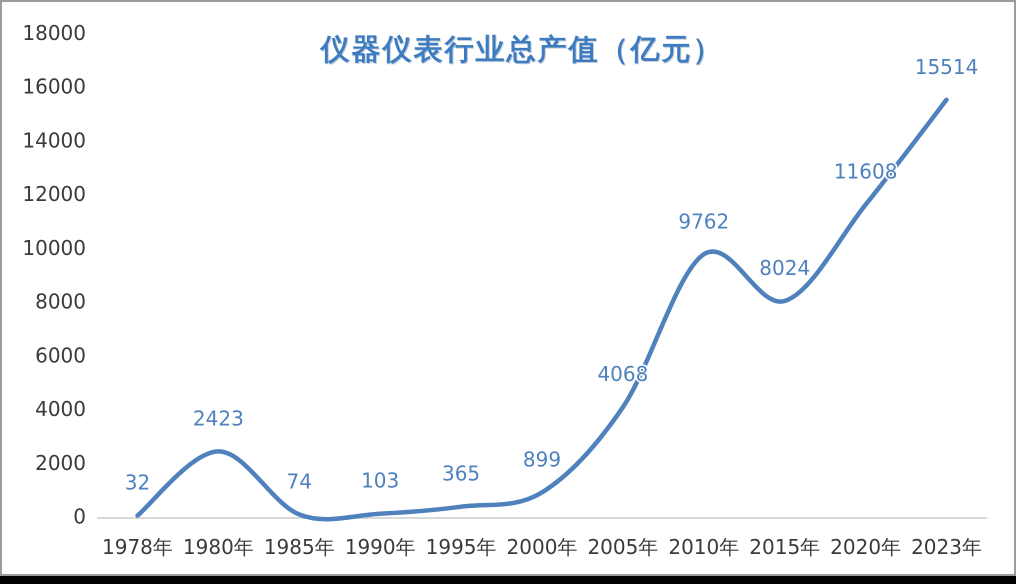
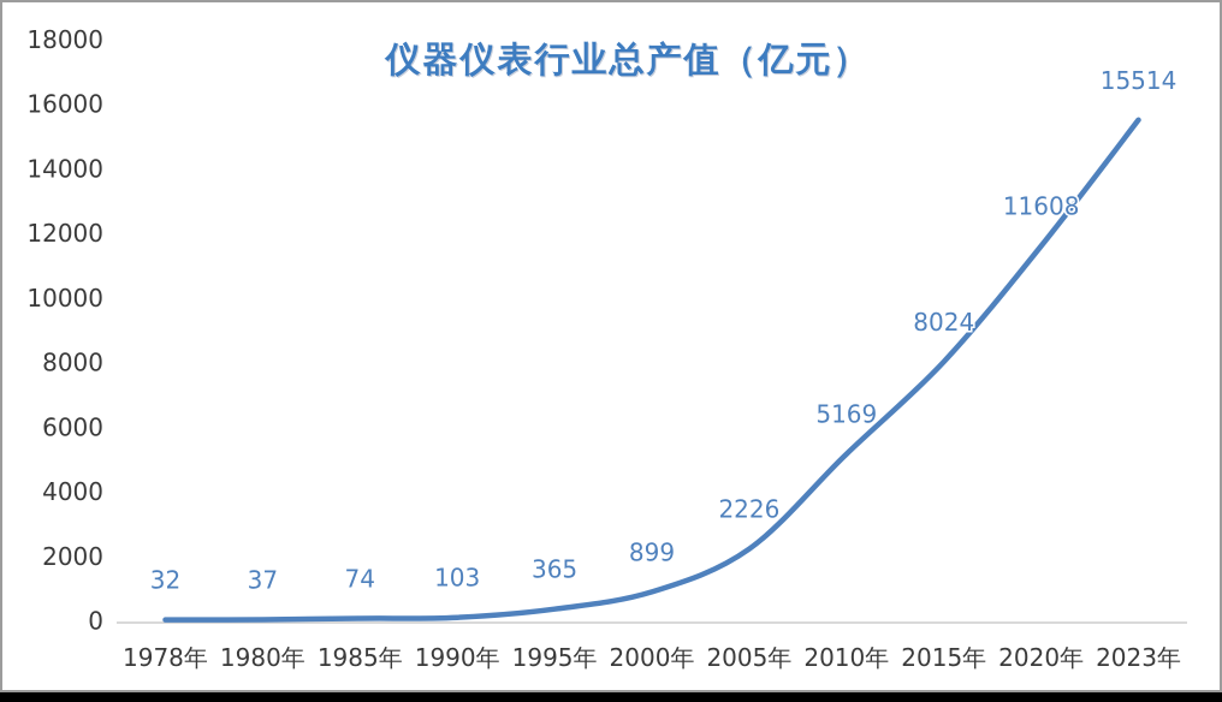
1980年: 2423 -> 37
2005年: 4068 -> 2226
2010年: 9762 -> 5169
